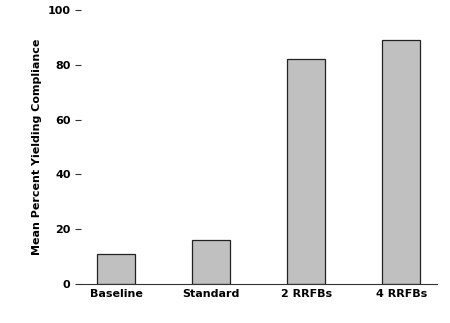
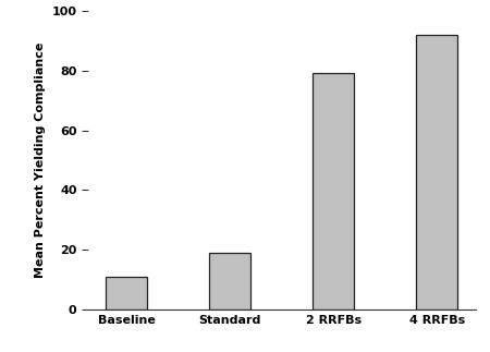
Standard: 16 -> 19
2 RRFBs: 82 -> 79
4 RRFBs: 89 -> 92
